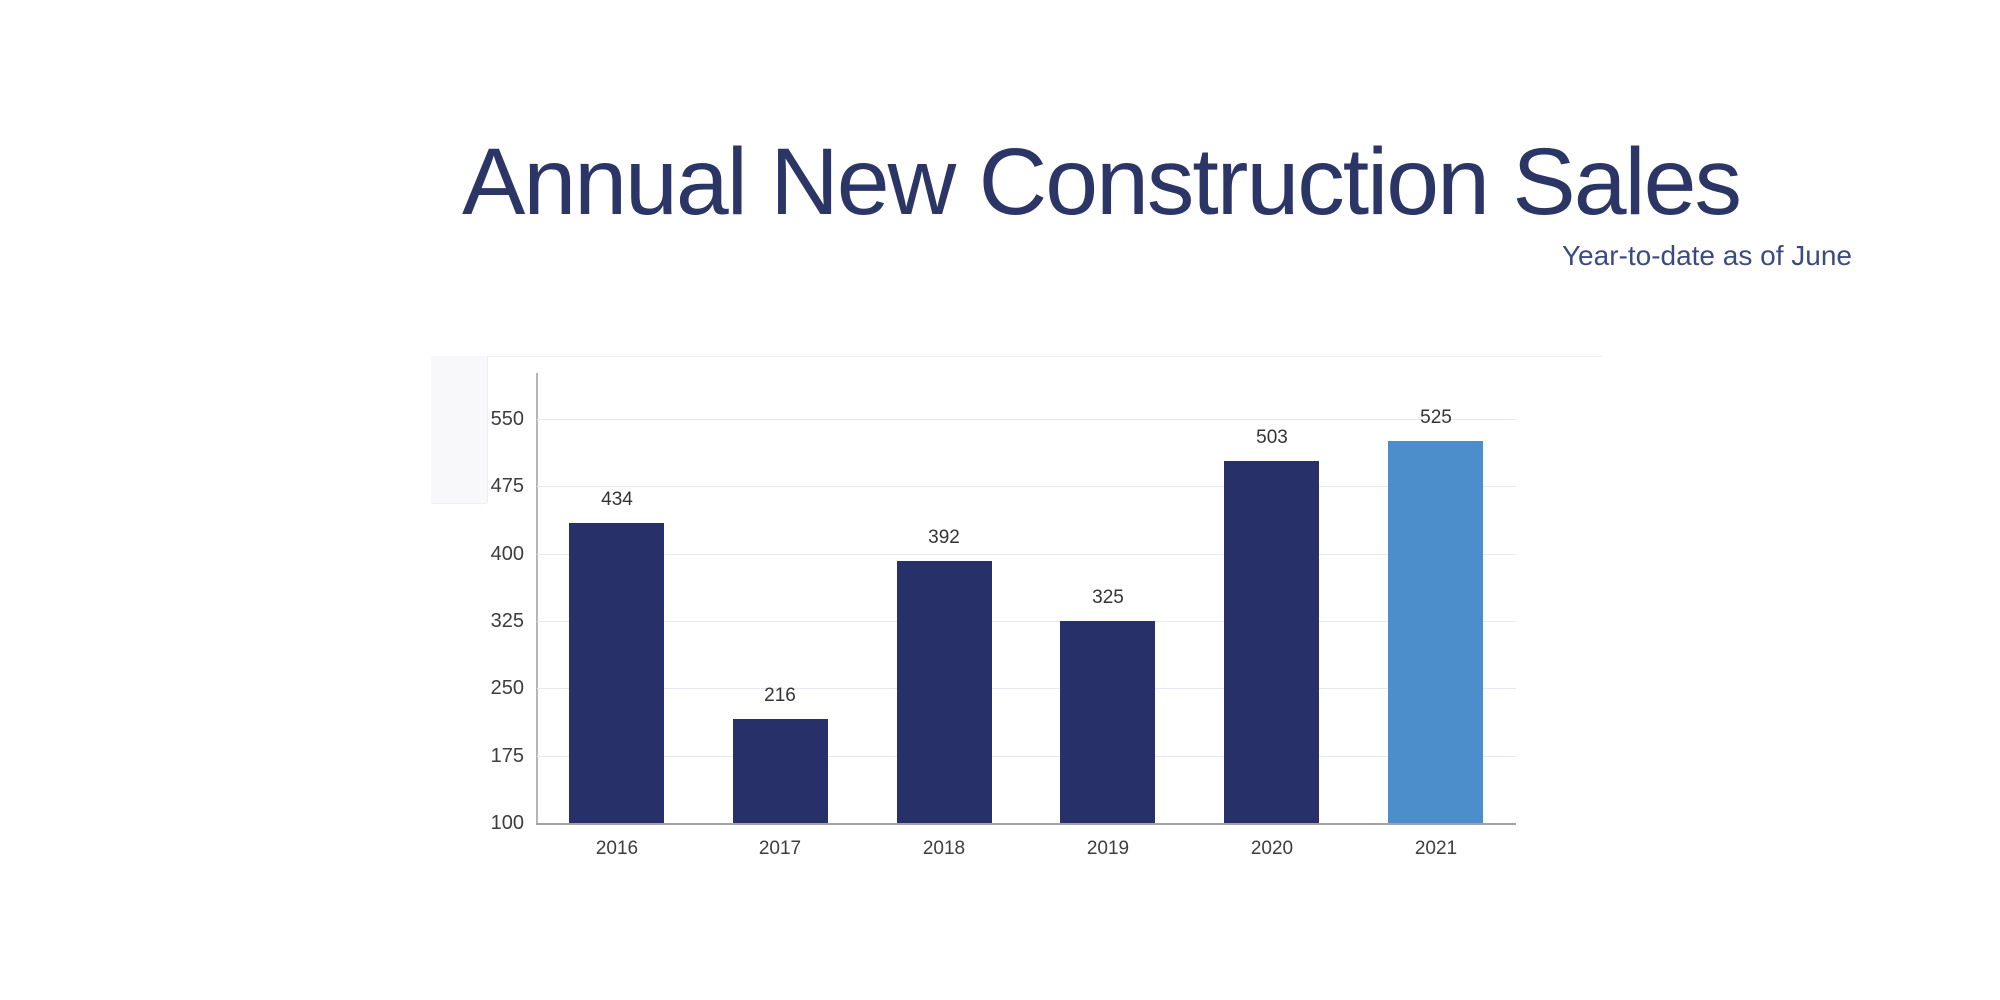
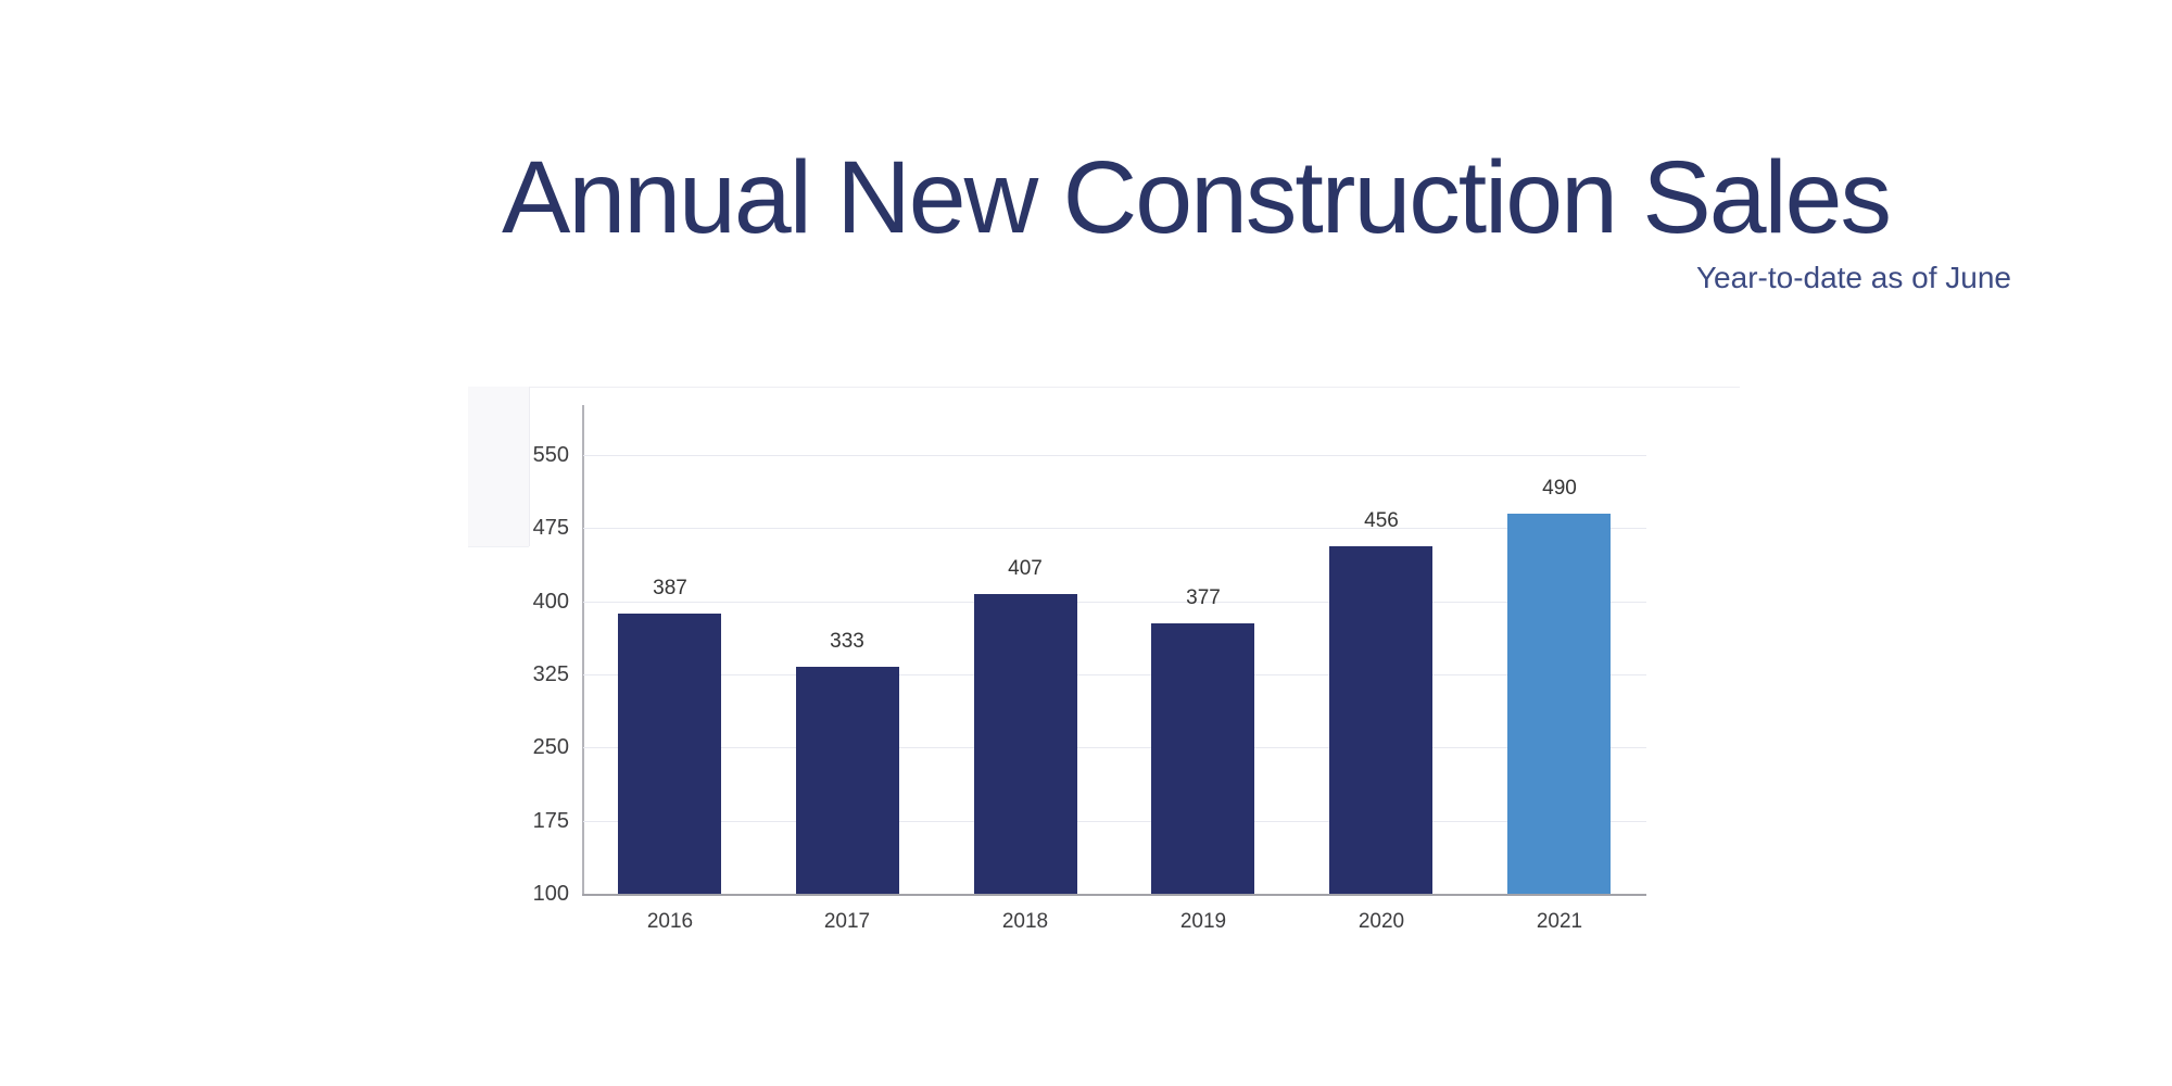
2016: 434 -> 387
2017: 216 -> 333
2018: 392 -> 407
2019: 325 -> 377
2020: 503 -> 456
2021: 525 -> 490
